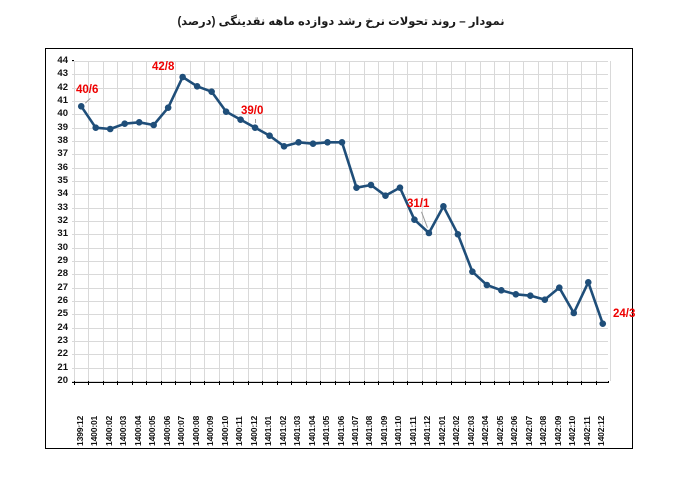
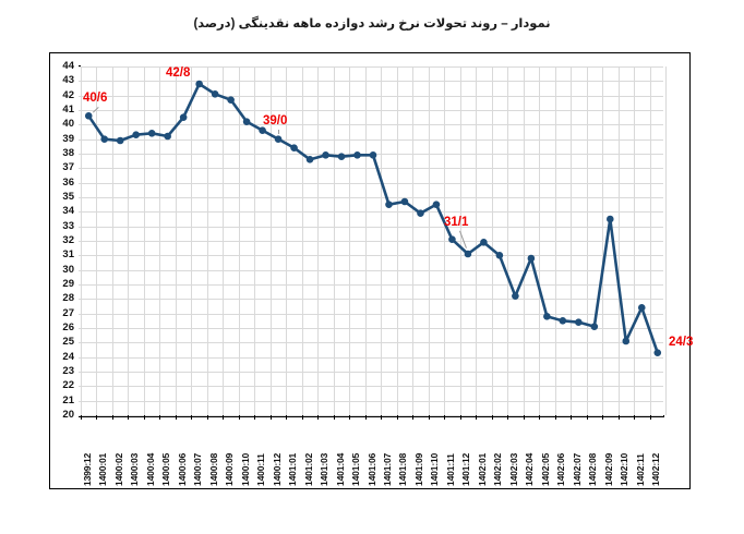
1402:01: 33.1 -> 31.9
1402:04: 27.2 -> 30.8
1402:09: 27.0 -> 33.5
